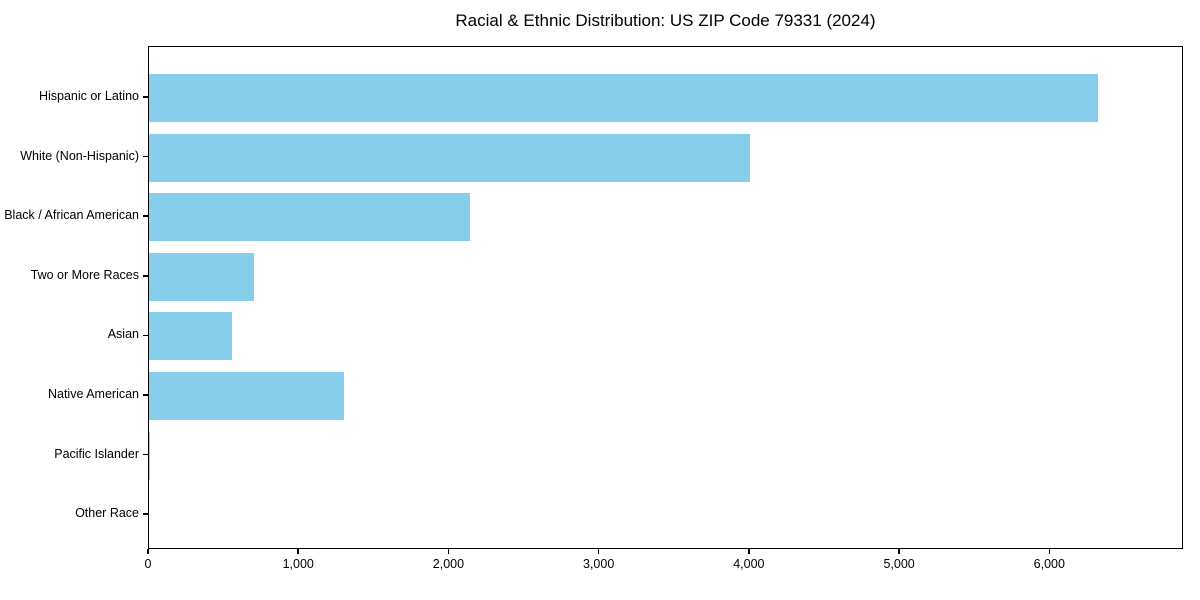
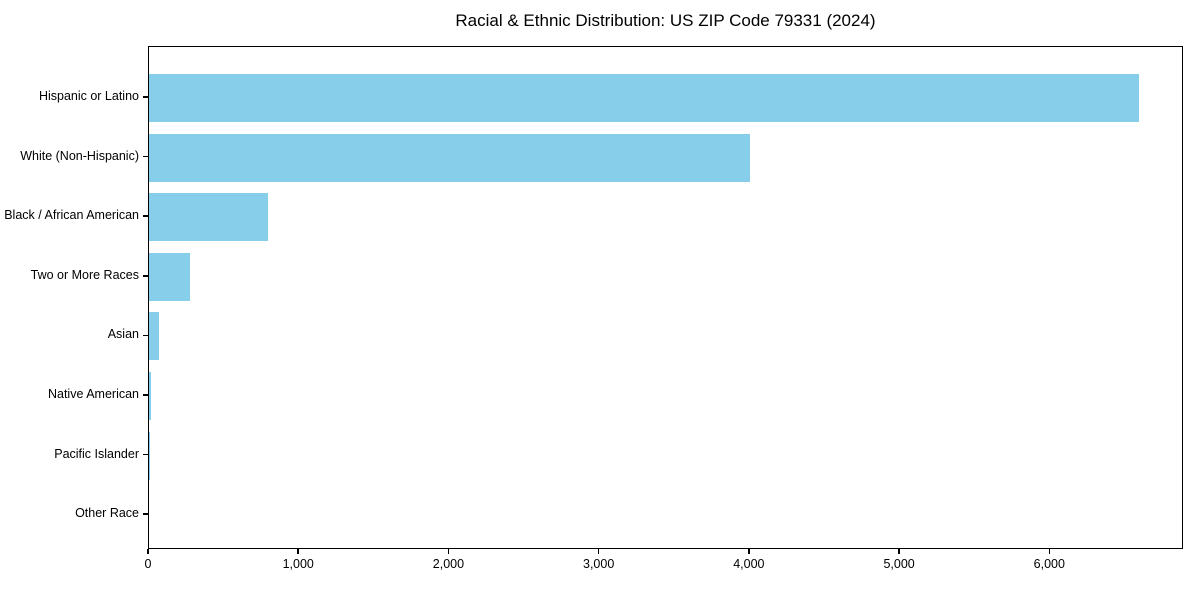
Hispanic or Latino: 6320 -> 6590
Black / African American: 2140 -> 790
Two or More Races: 700 -> 270
Asian: 550 -> 60
Native American: 1300 -> 10
